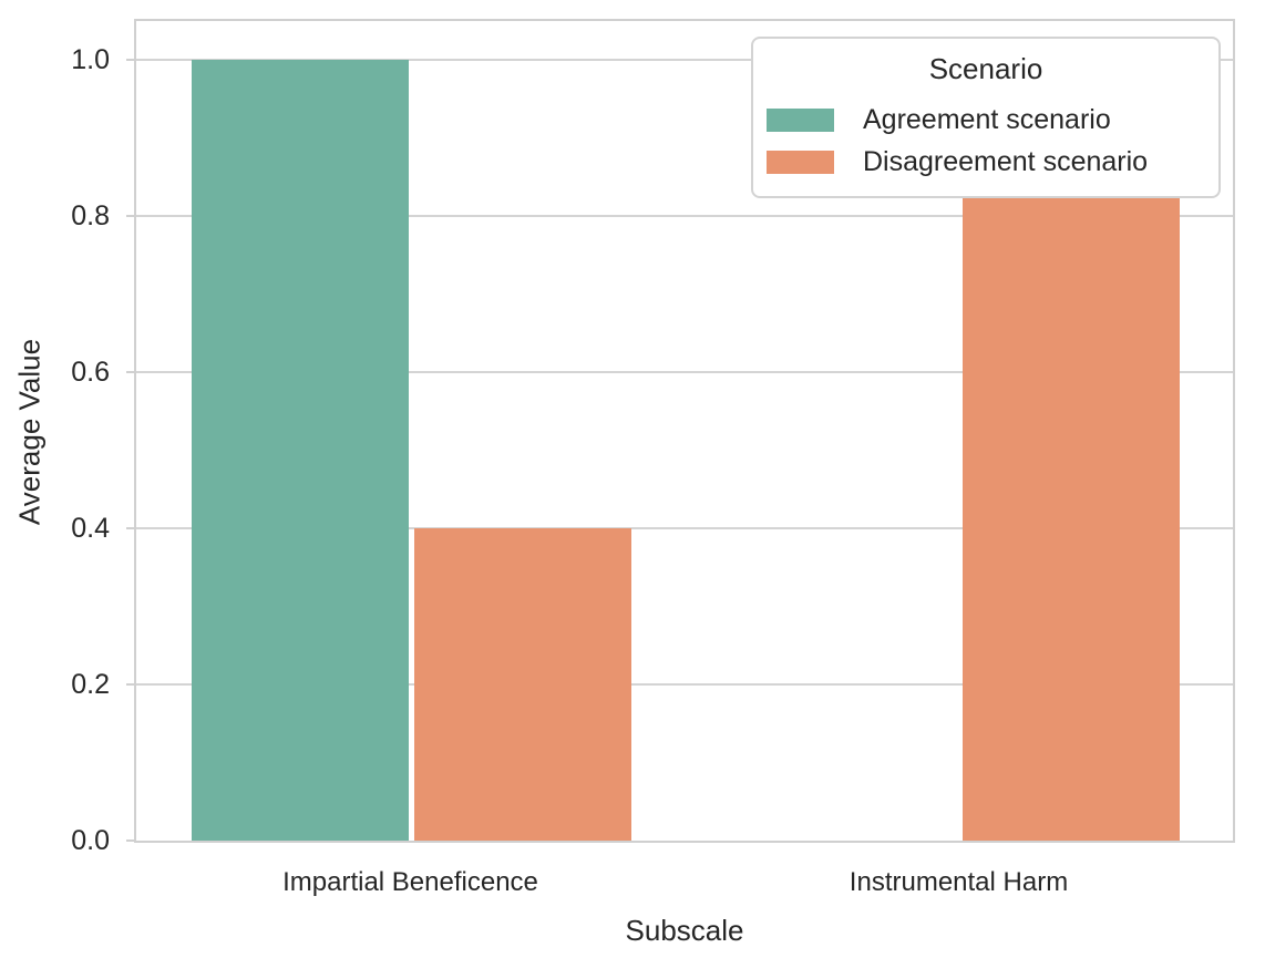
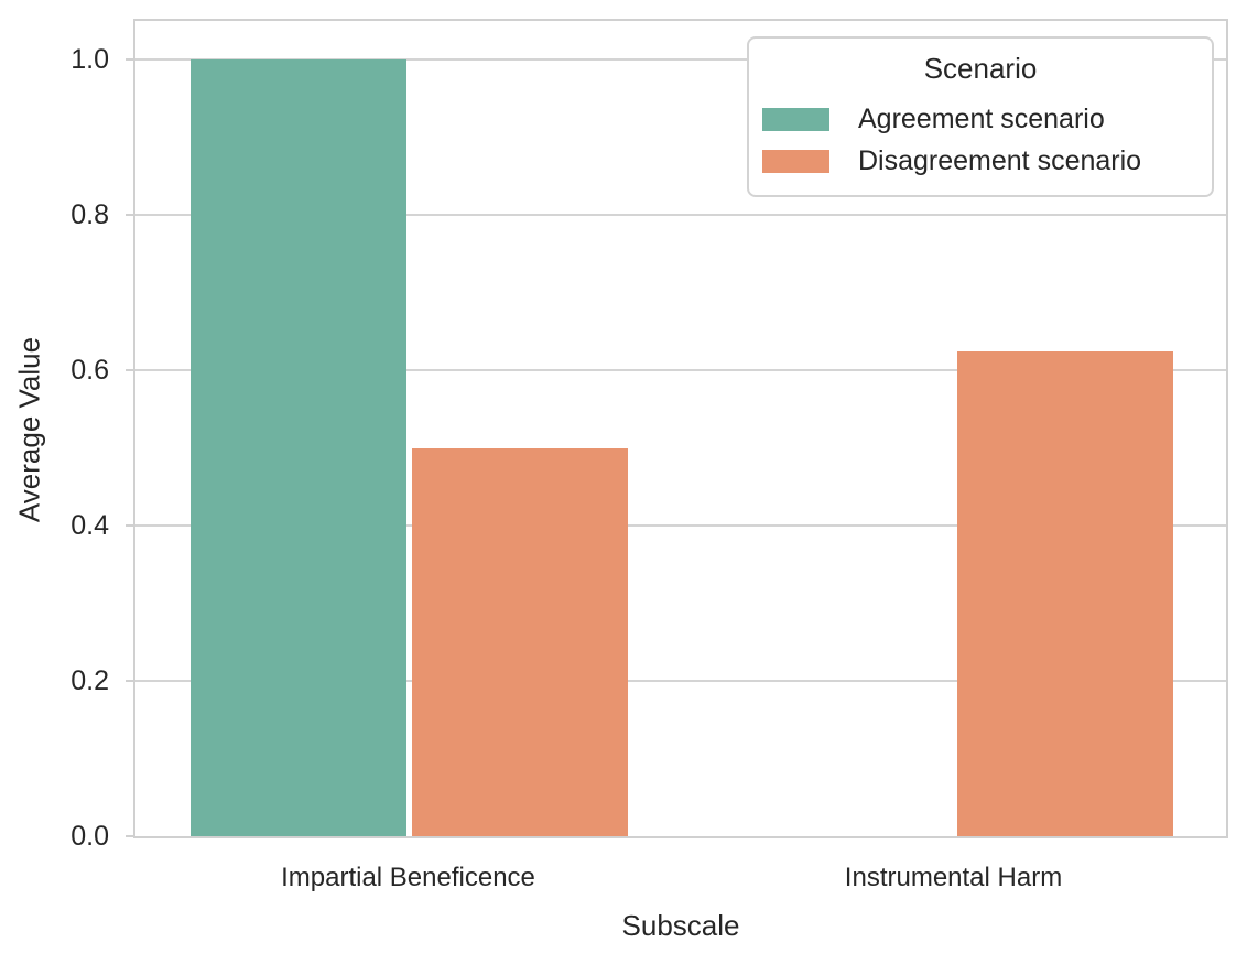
Disagreement scenario/Impartial Beneficence: 0.40 -> 0.50
Disagreement scenario/Instrumental Harm: 0.93 -> 0.62
